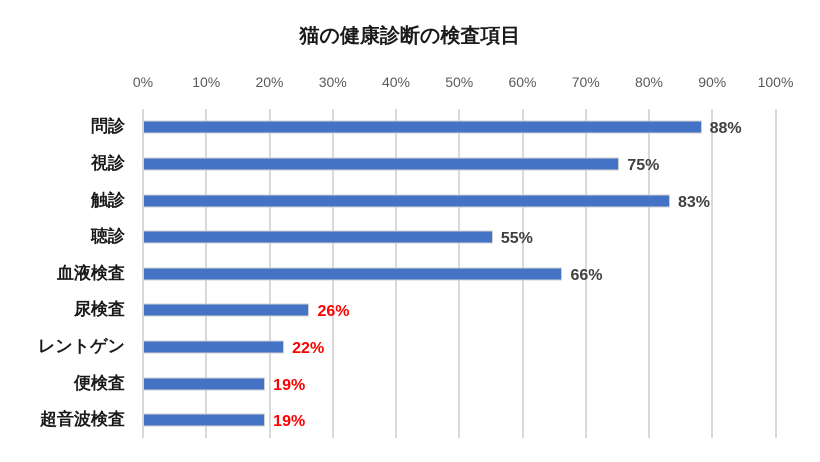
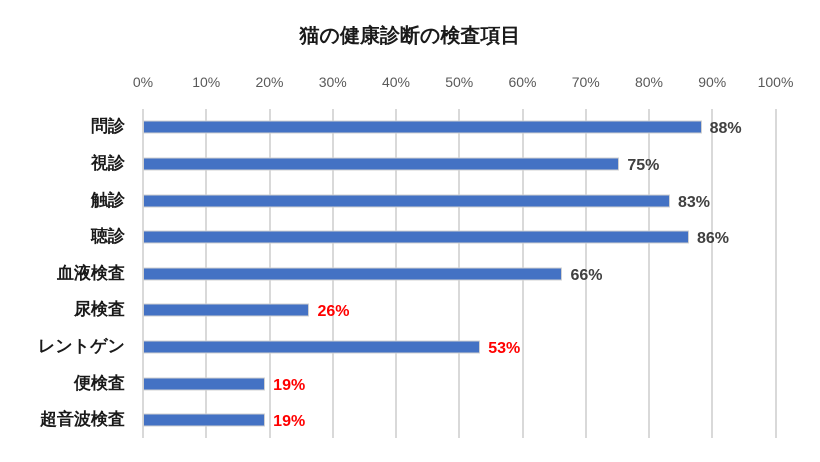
聴診: 55% -> 86%
レントゲン: 22% -> 53%
